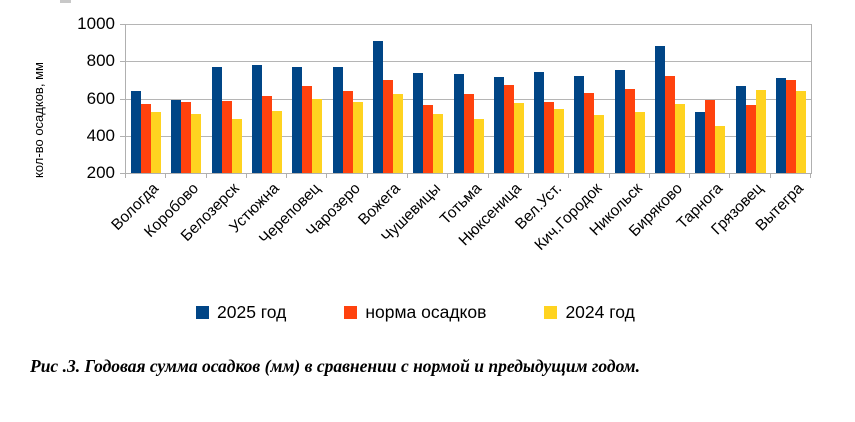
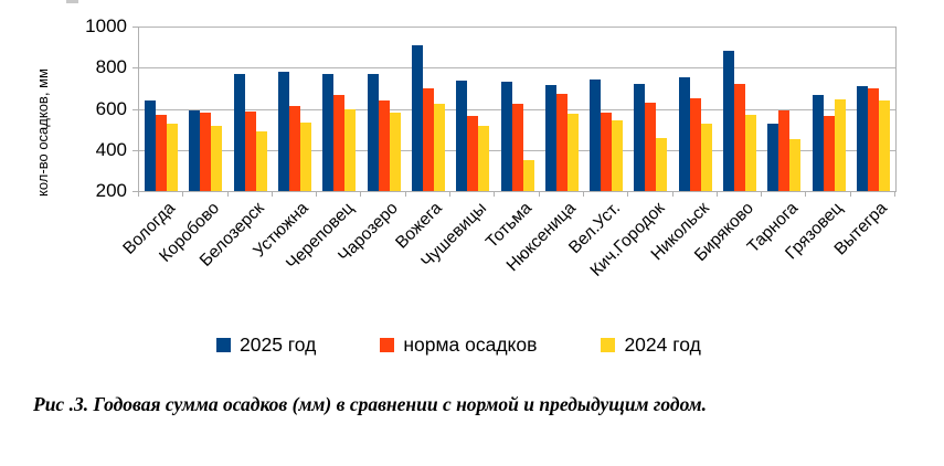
2024 год/Тотьма: 490 -> 350
2024 год/Кич.Городок: 510 -> 460
